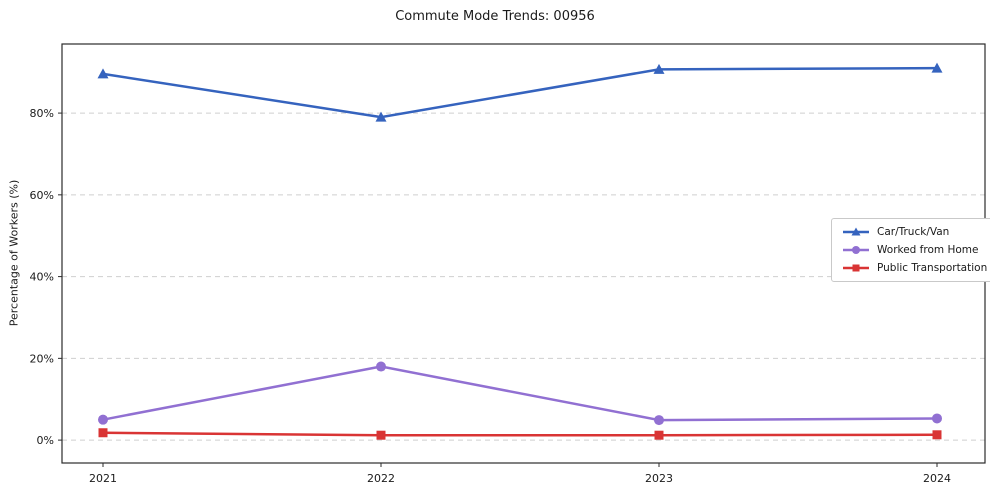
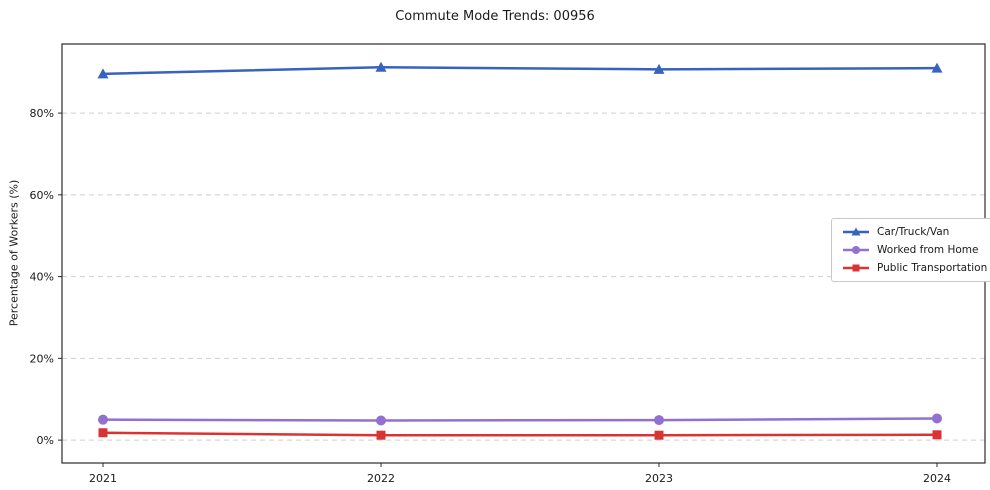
Car/Truck/Van/2022: 79% -> 91%
Worked from Home/2022: 18% -> 5%
